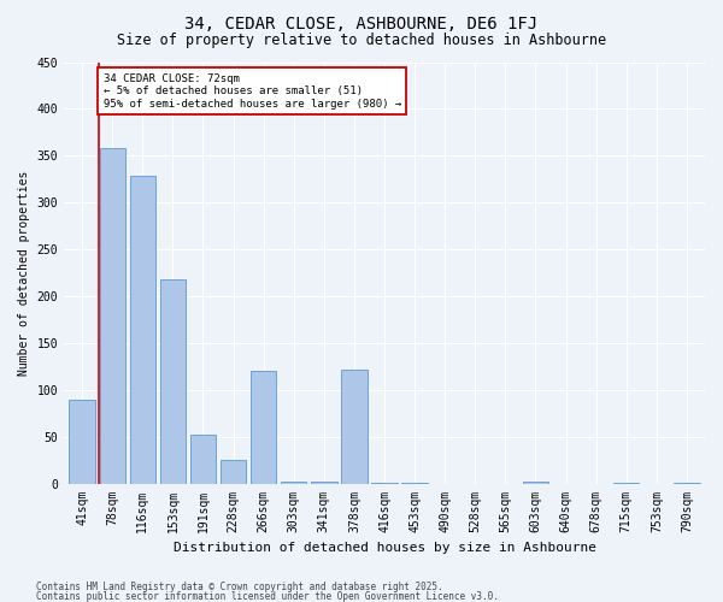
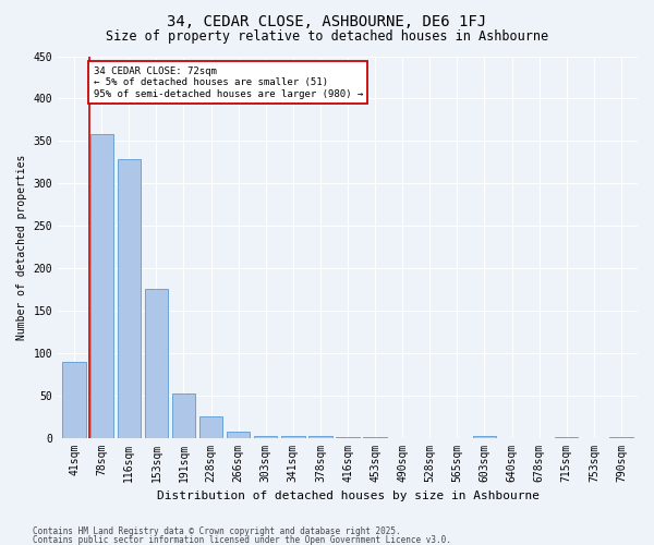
153sqm: 218 -> 175
266sqm: 120 -> 7
378sqm: 122 -> 2
